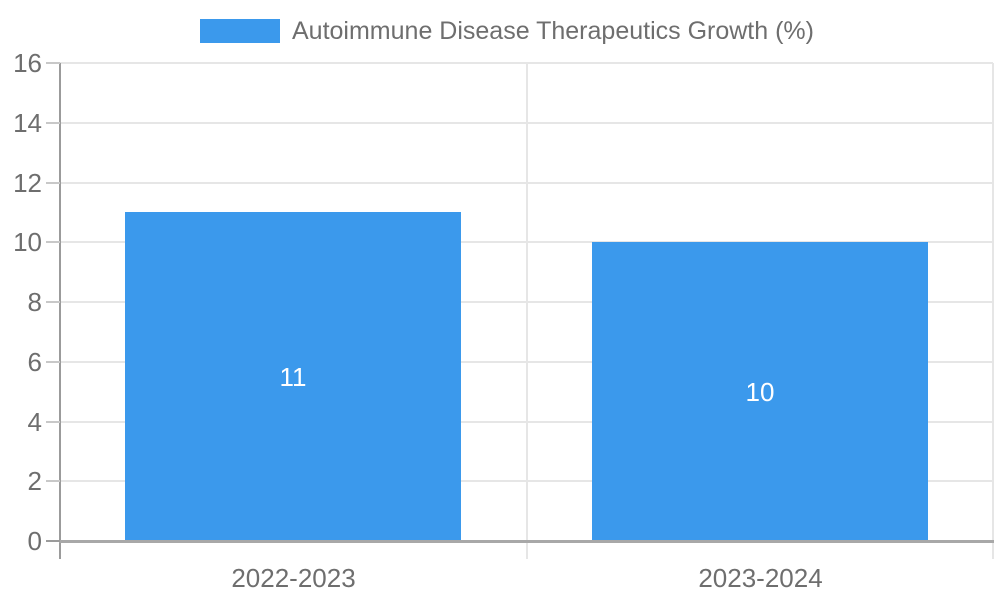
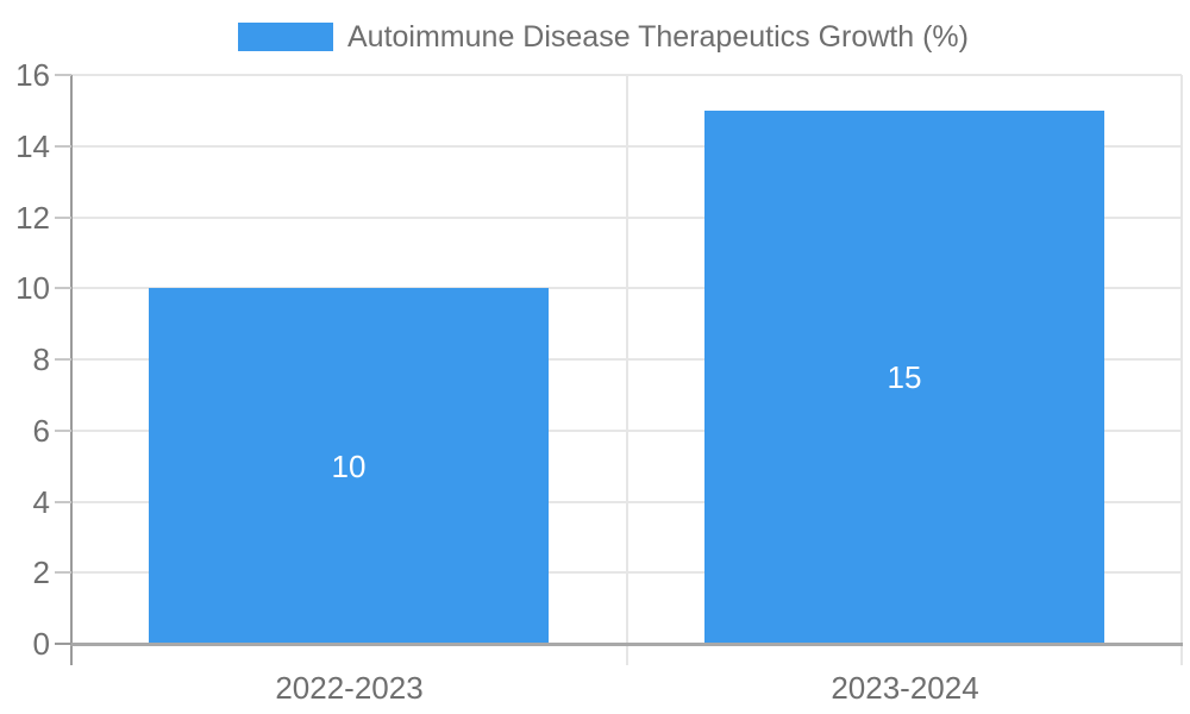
2022-2023: 11 -> 10
2023-2024: 10 -> 15
